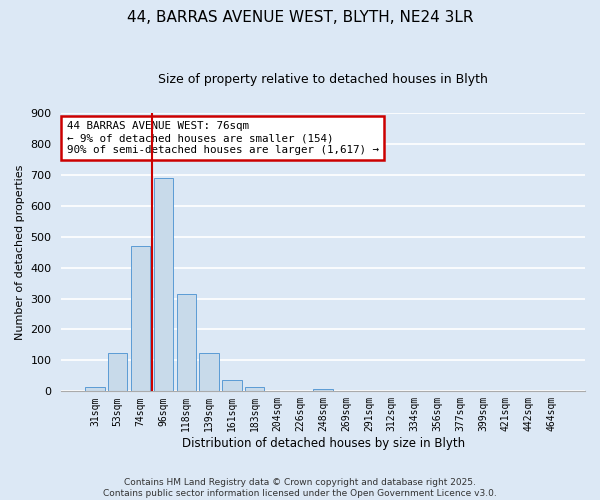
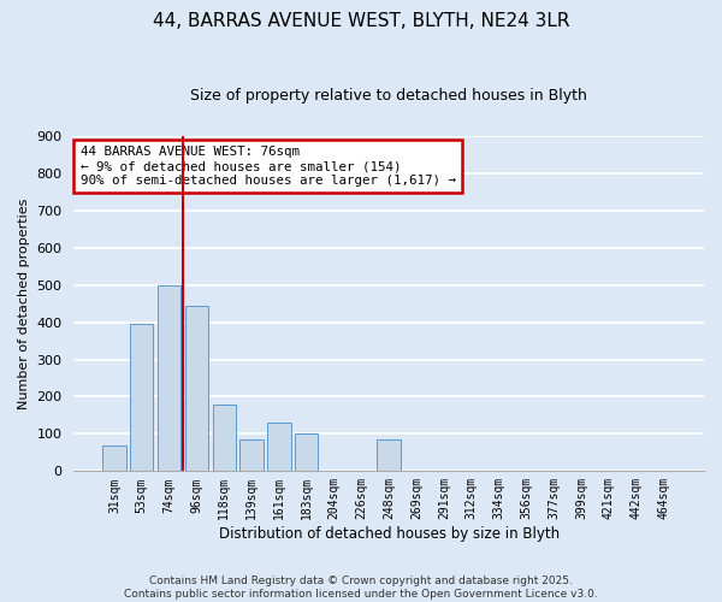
31sqm: 15 -> 70
53sqm: 125 -> 395
74sqm: 470 -> 500
96sqm: 690 -> 445
118sqm: 315 -> 180
139sqm: 125 -> 85
161sqm: 37 -> 130
183sqm: 15 -> 100
248sqm: 8 -> 85
